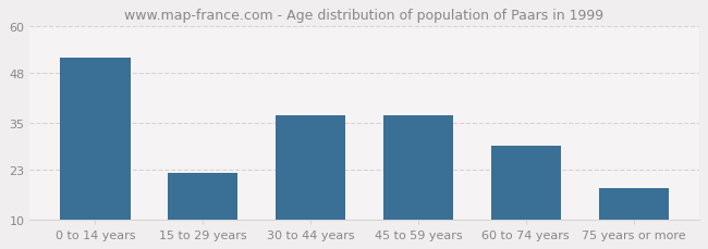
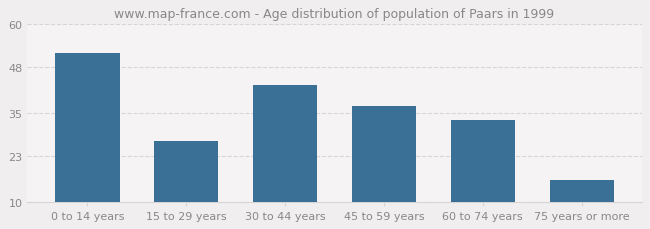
15 to 29 years: 22 -> 27
30 to 44 years: 37 -> 43
60 to 74 years: 29 -> 33
75 years or more: 18 -> 16
